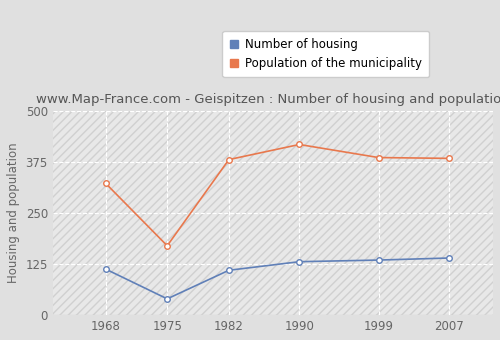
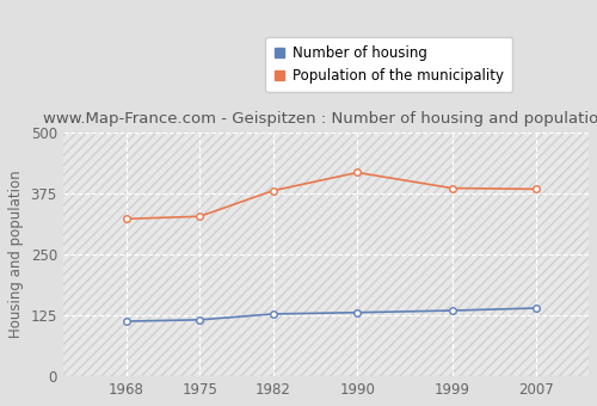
Number of housing/1975: 40 -> 116
Population of the municipality/1975: 170 -> 328
Number of housing/1982: 110 -> 128
